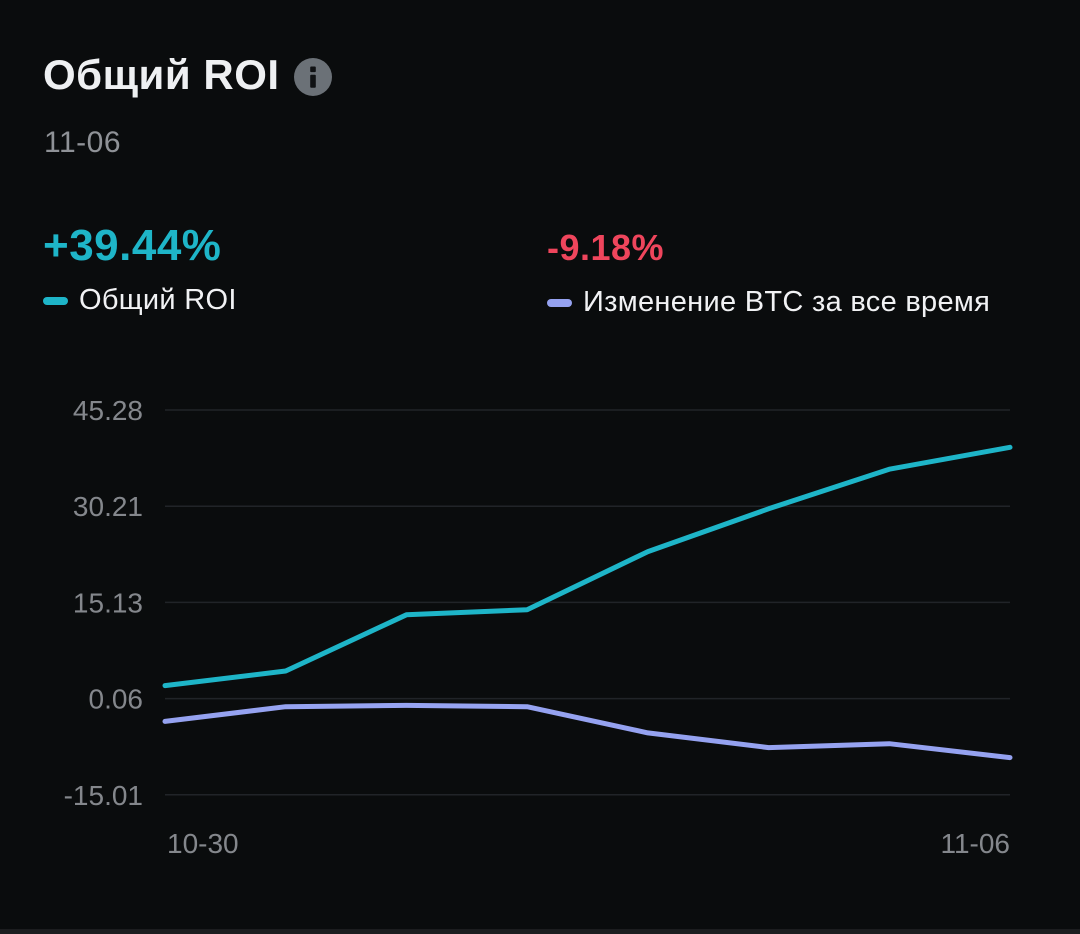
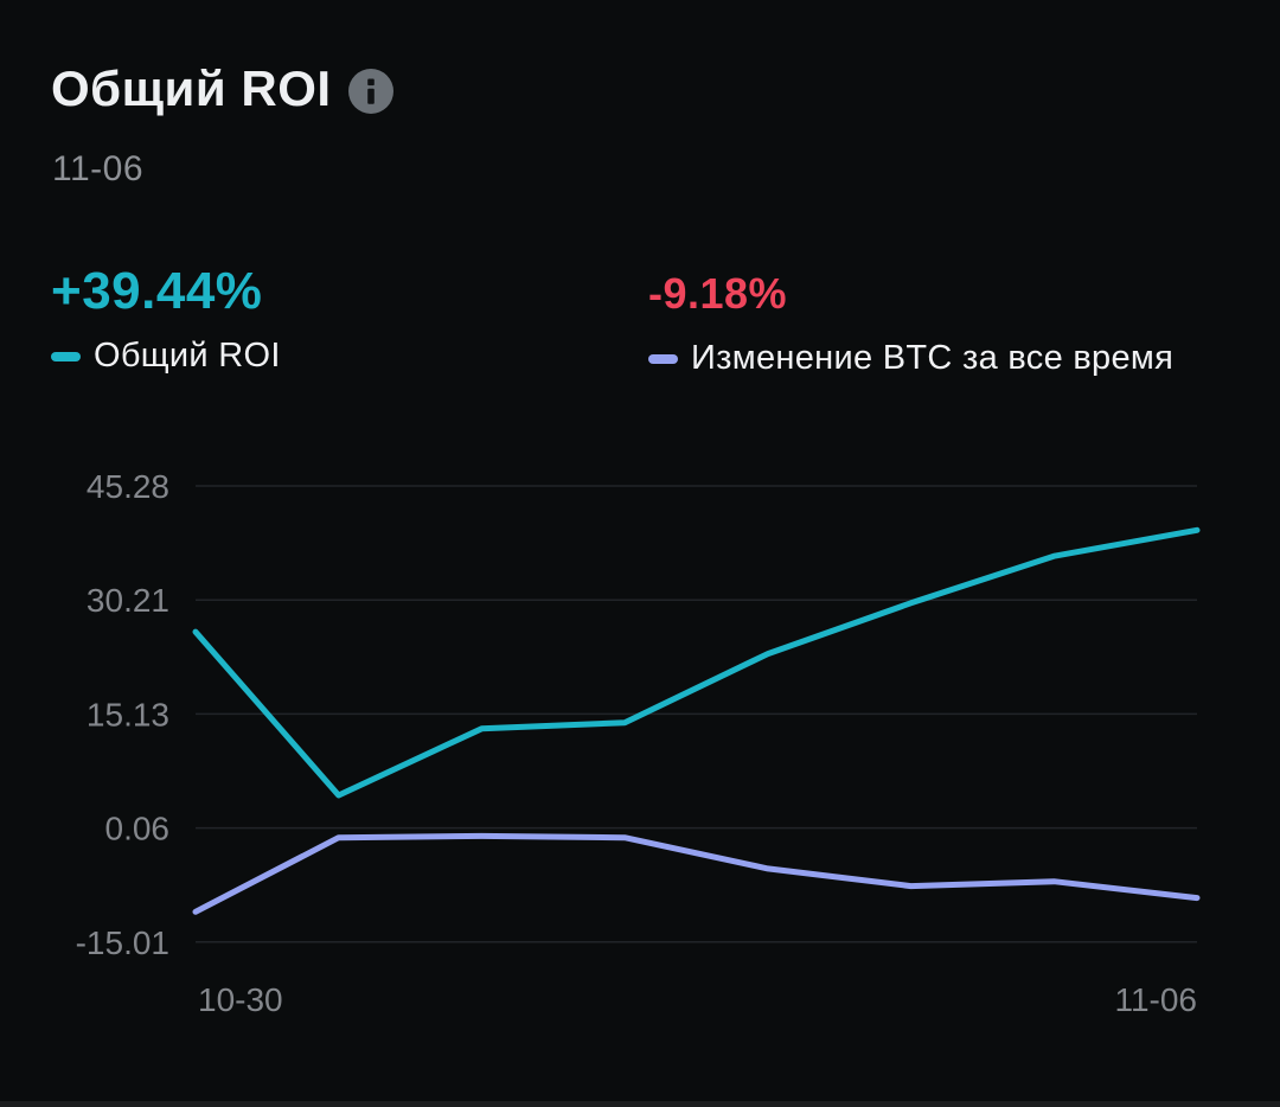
Общий ROI/10-30: 2 -> 26
Изменение BTC за все время/10-30: -4 -> -11
